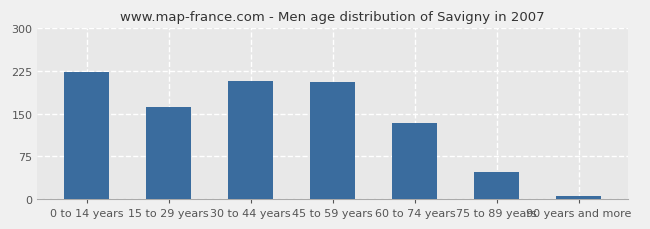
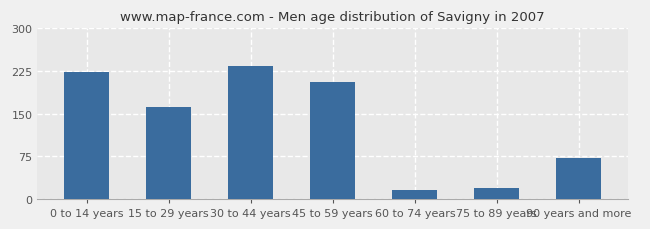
30 to 44 years: 207 -> 234
60 to 74 years: 133 -> 16
75 to 89 years: 47 -> 20
90 years and more: 5 -> 72
